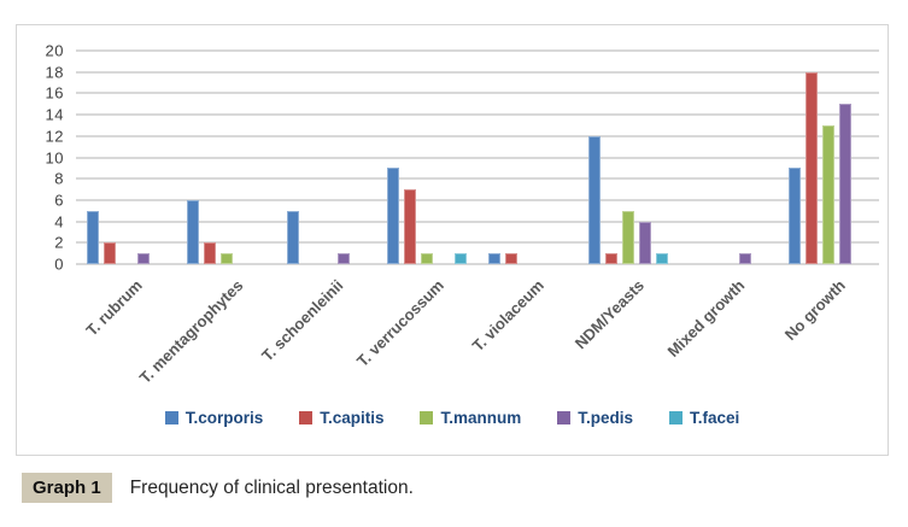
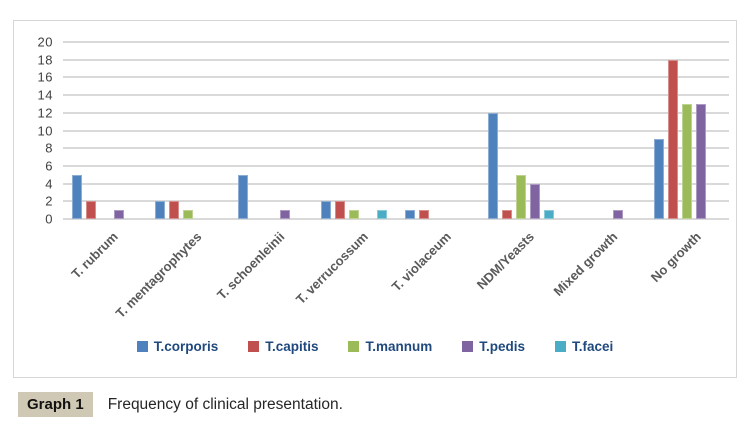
T.corporis/T. mentagrophytes: 6 -> 2
T.corporis/T. verrucossum: 9 -> 2
T.capitis/T. verrucossum: 7 -> 2
T.pedis/No growth: 15 -> 13
